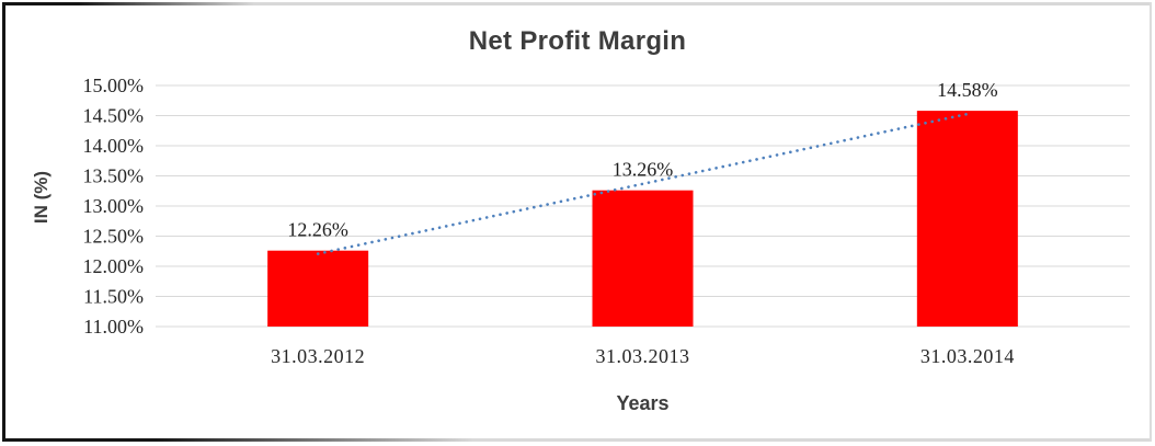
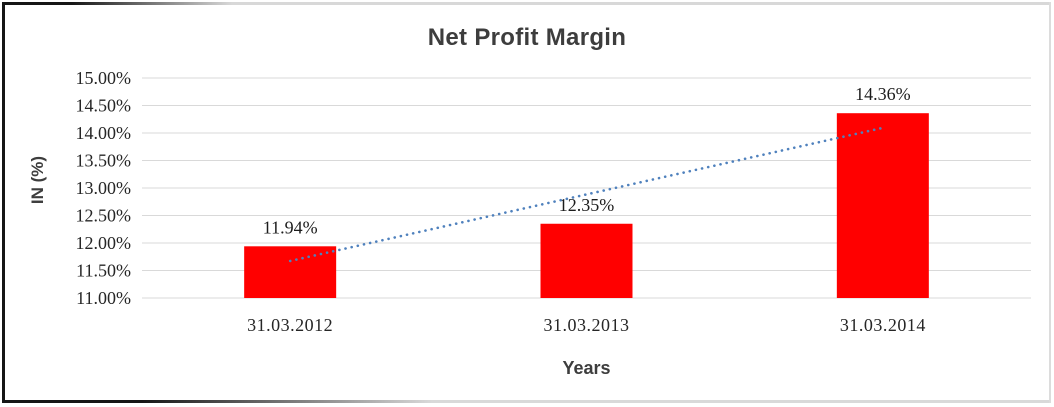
31.03.2012: 12.26% -> 11.94%
31.03.2013: 13.26% -> 12.35%
31.03.2014: 14.58% -> 14.36%
